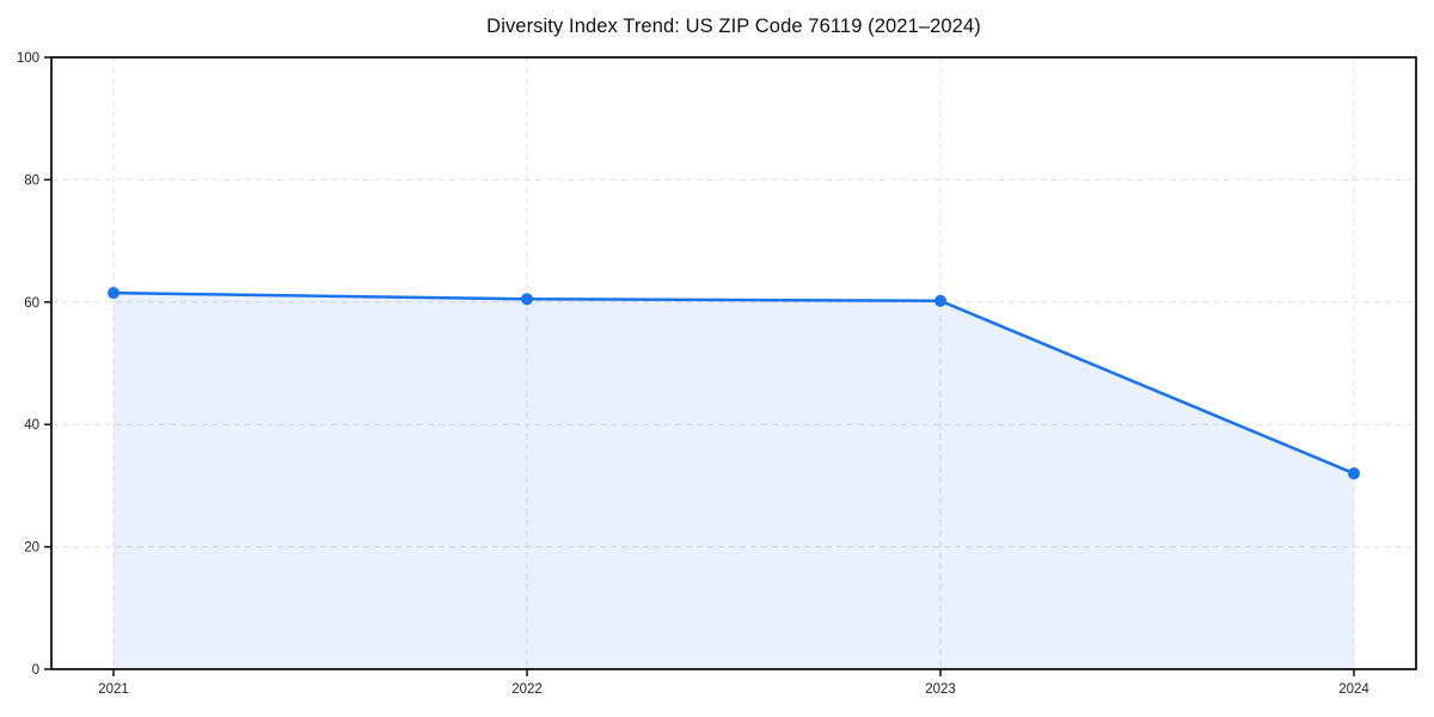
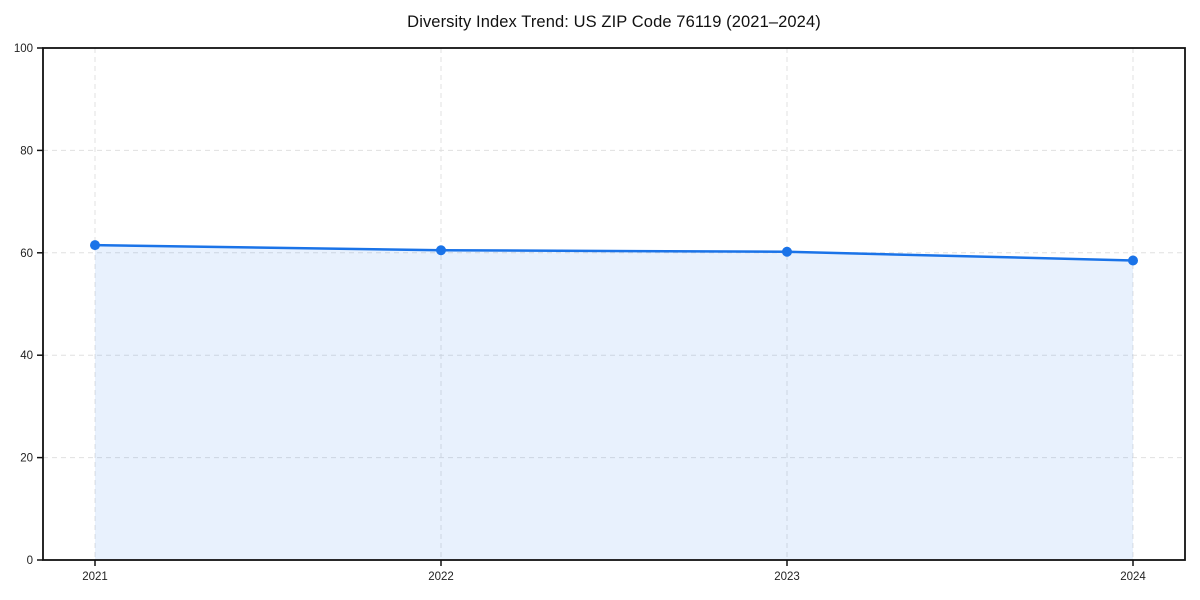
2024: 32 -> 58
